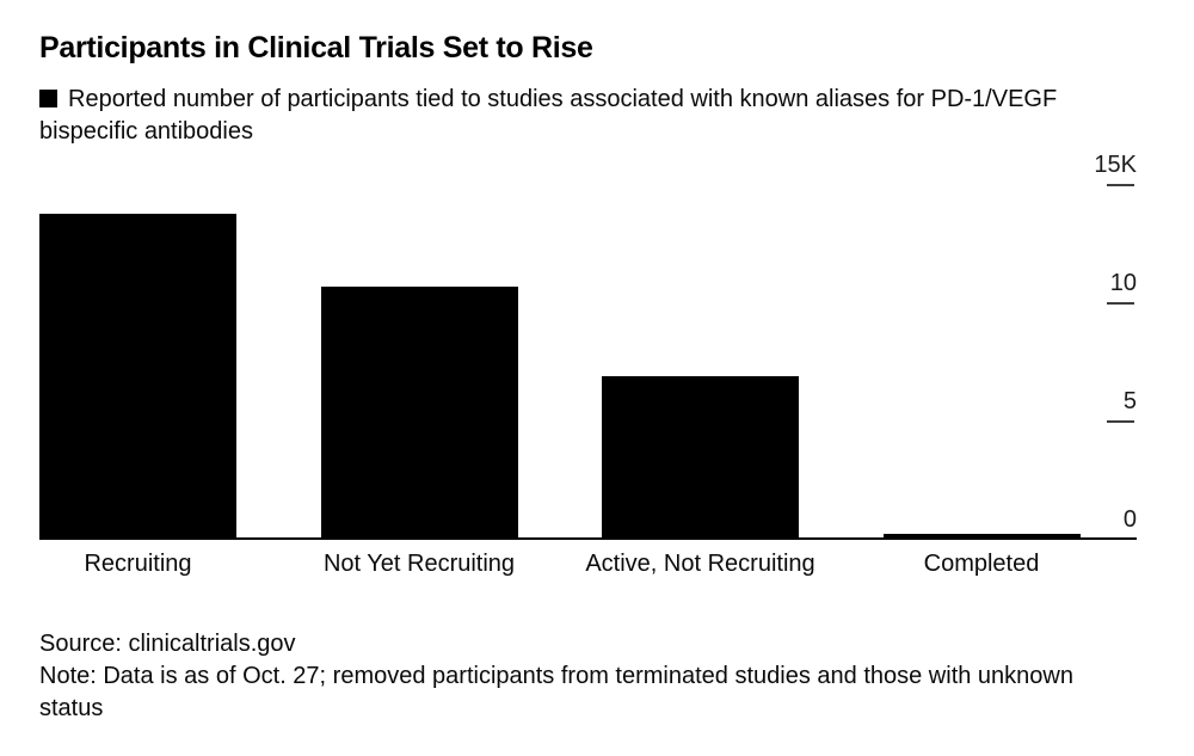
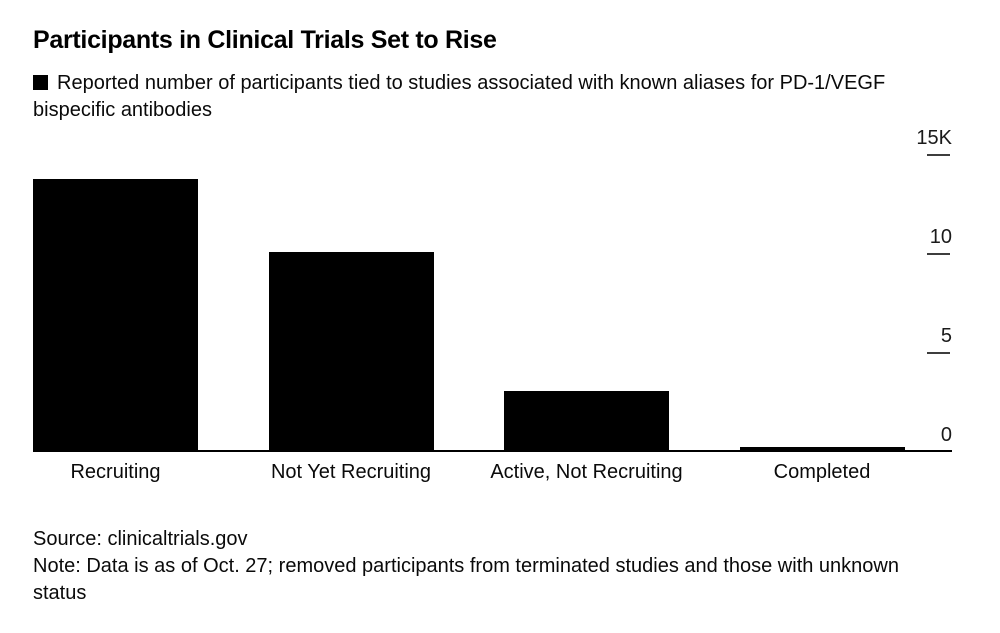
Not Yet Recruiting: 10.7K -> 10.1K
Active, Not Recruiting: 6.9K -> 3.1K
